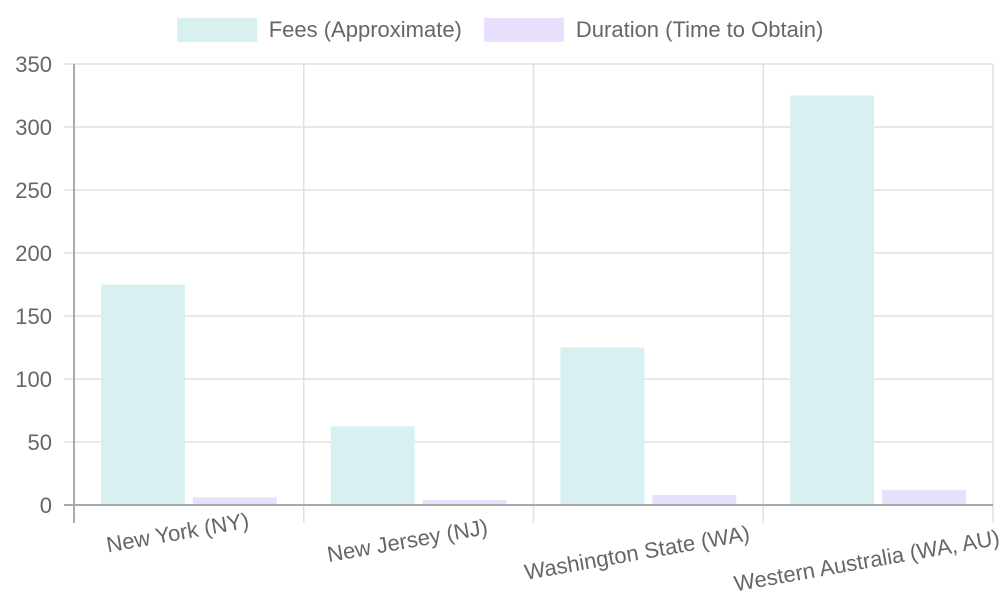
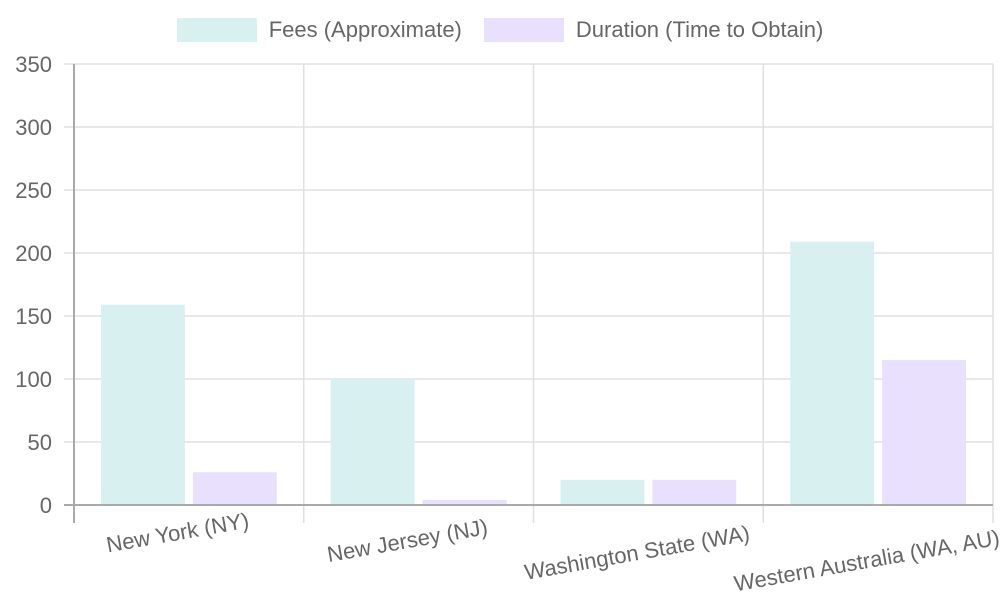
Fees (Approximate)/New York (NY): 175 -> 159
Duration (Time to Obtain)/New York (NY): 6 -> 26
Fees (Approximate)/New Jersey (NJ): 62 -> 100
Fees (Approximate)/Washington State (WA): 125 -> 20
Duration (Time to Obtain)/Washington State (WA): 8 -> 20
Fees (Approximate)/Western Australia (WA, AU): 325 -> 209
Duration (Time to Obtain)/Western Australia (WA, AU): 12 -> 115
